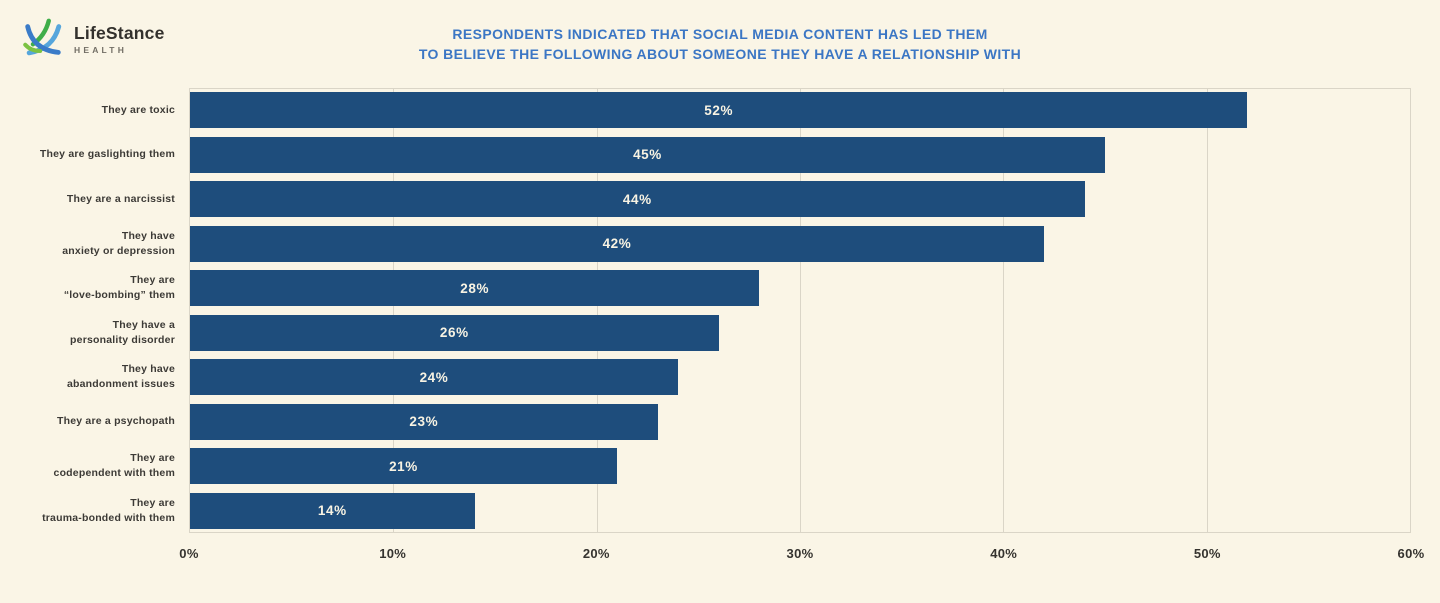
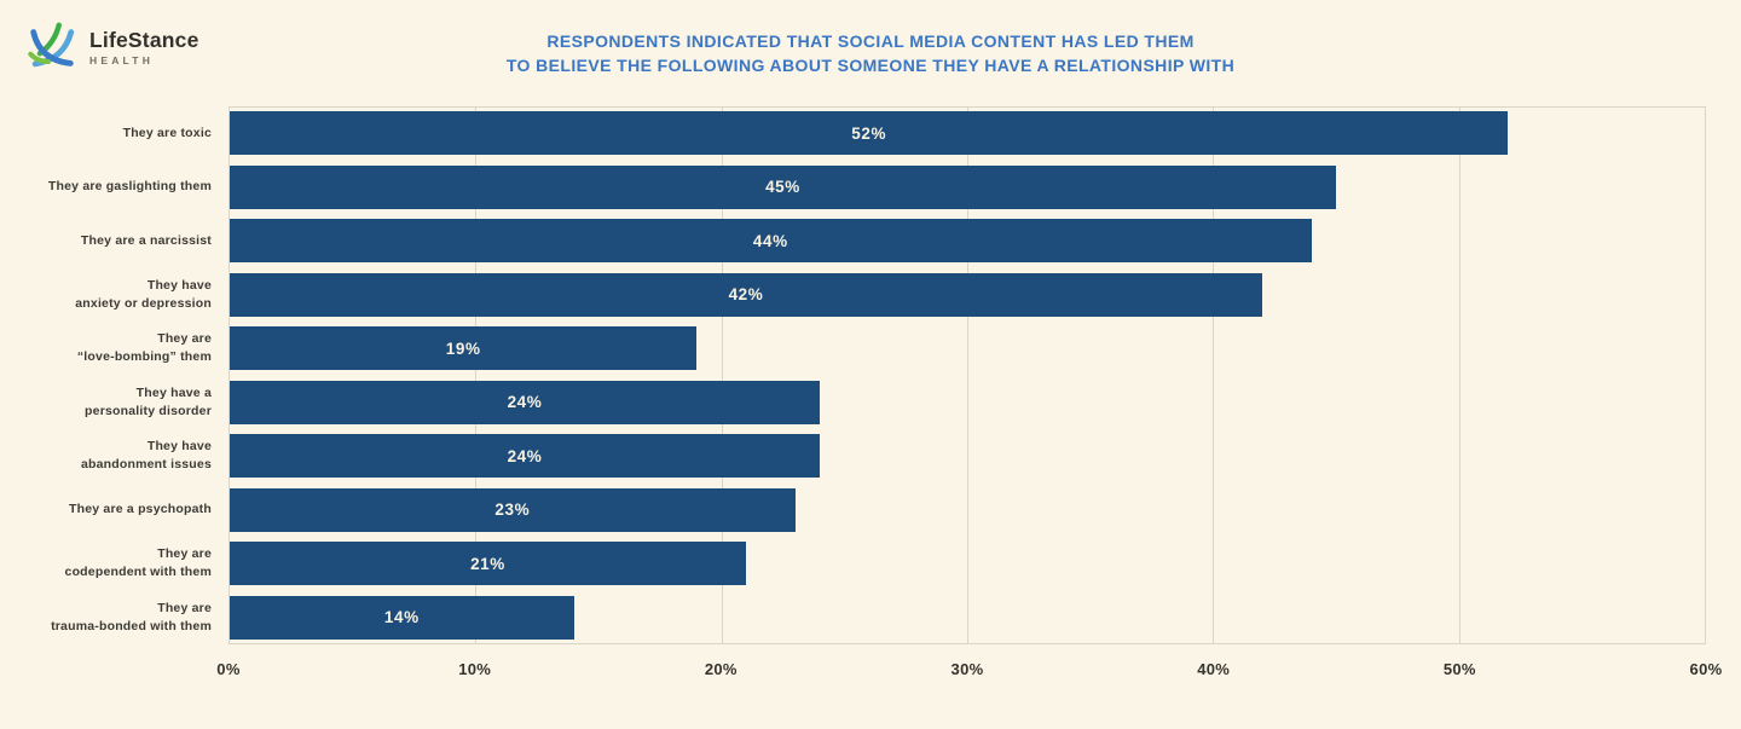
They are “love-bombing” them: 28% -> 19%
They have a personality disorder: 26% -> 24%
